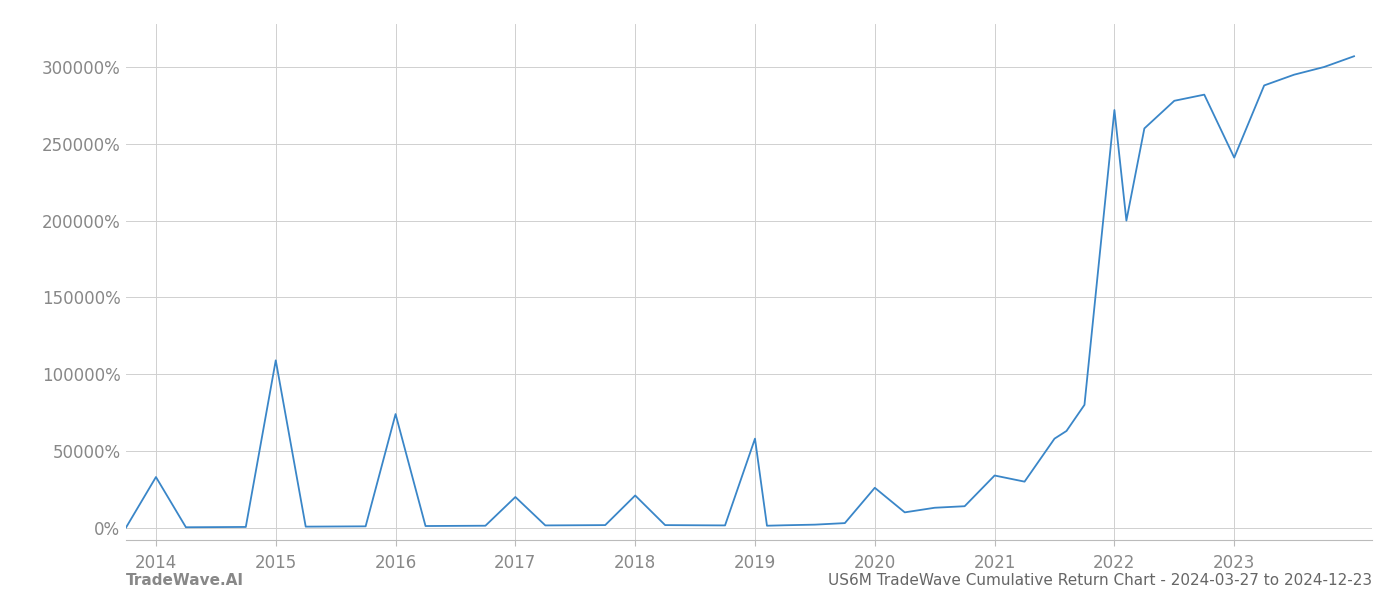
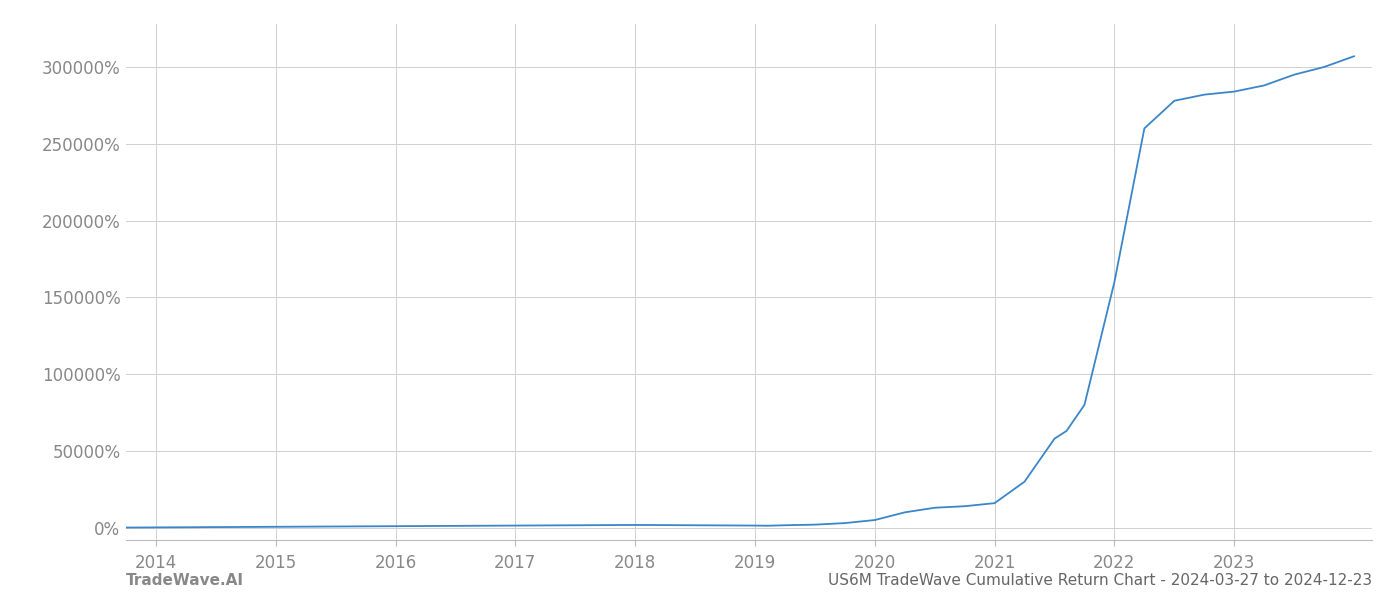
2014: 33000% -> 0%
2015: 109000% -> 1000%
2016: 74000% -> 1000%
2017: 20000% -> 1000%
2018: 21000% -> 2000%
2019: 58000% -> 1000%
2020: 26000% -> 5000%
2021: 34000% -> 16000%
2022: 272000% -> 160000%
2023: 241000% -> 284000%
